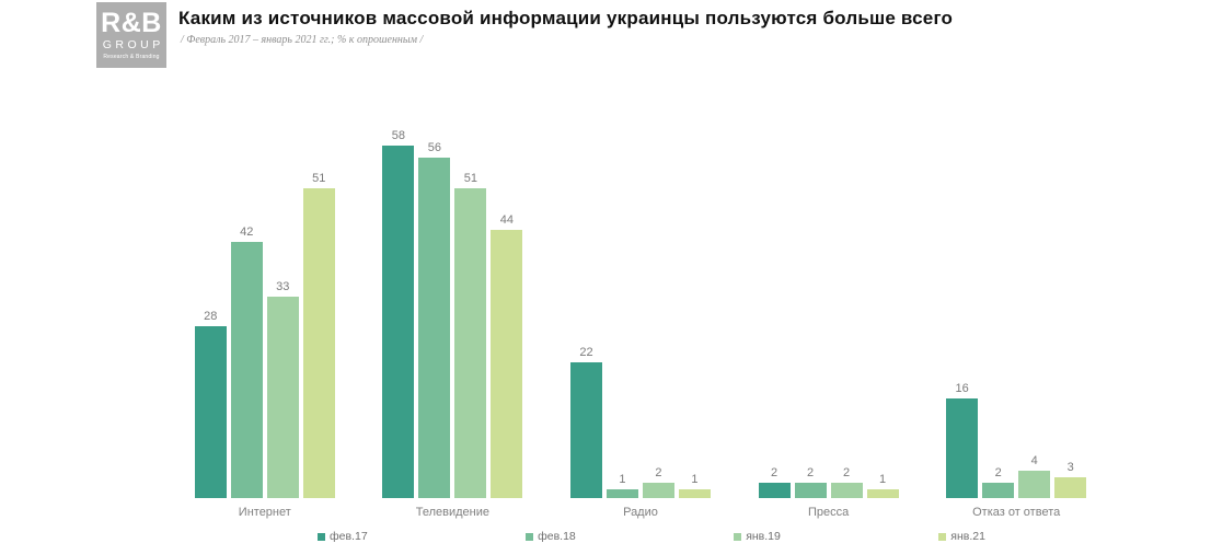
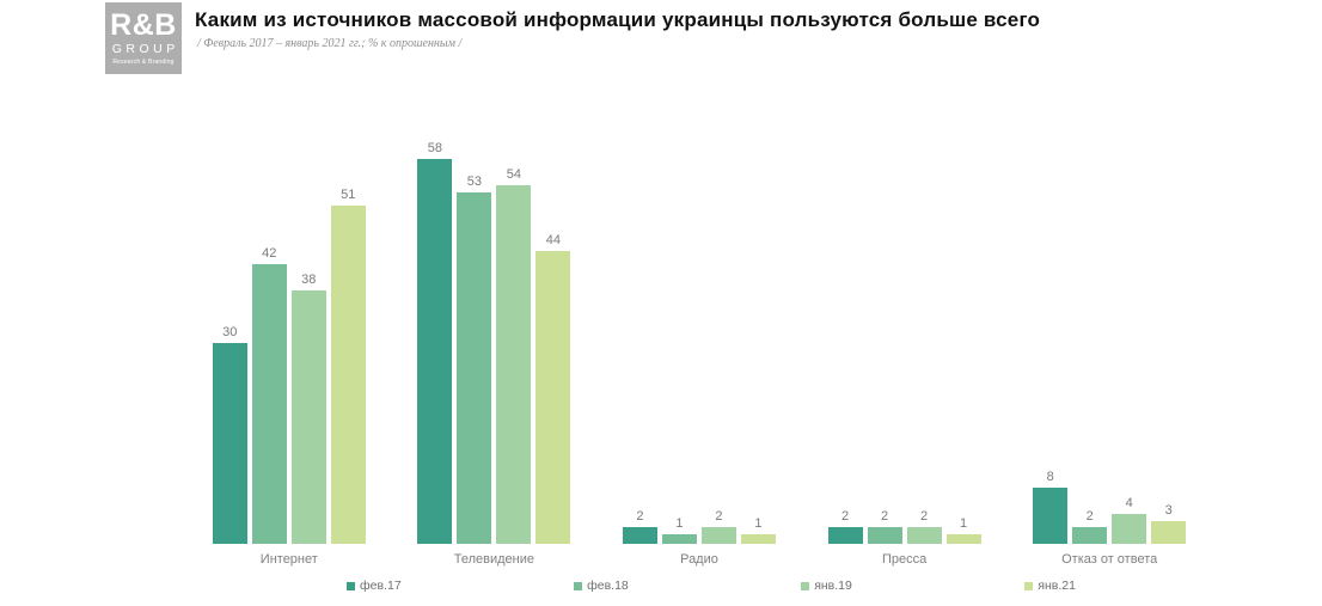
фев.17/Интернет: 28 -> 30
янв.19/Интернет: 33 -> 38
фев.18/Телевидение: 56 -> 53
янв.19/Телевидение: 51 -> 54
фев.17/Радио: 22 -> 2
фев.17/Отказ от ответа: 16 -> 8
